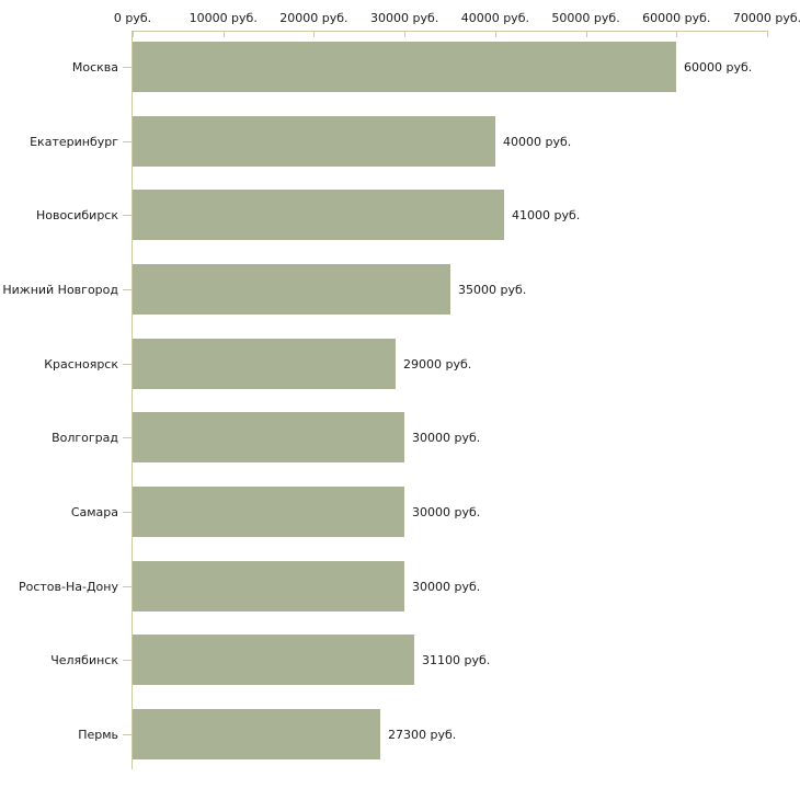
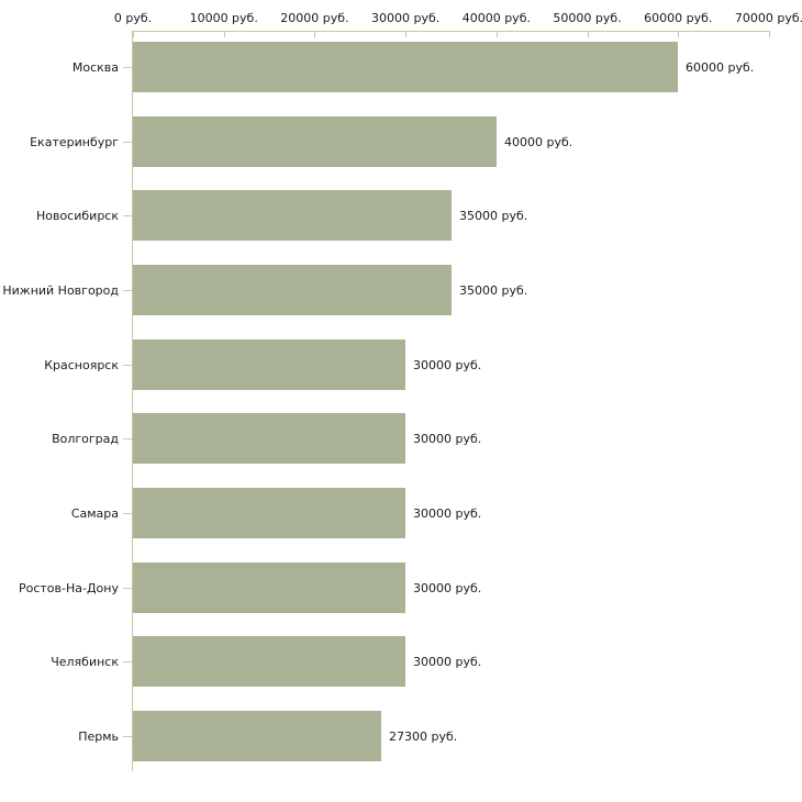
Новосибирск: 41000 -> 35000
Красноярск: 29000 -> 30000
Челябинск: 31100 -> 30000
